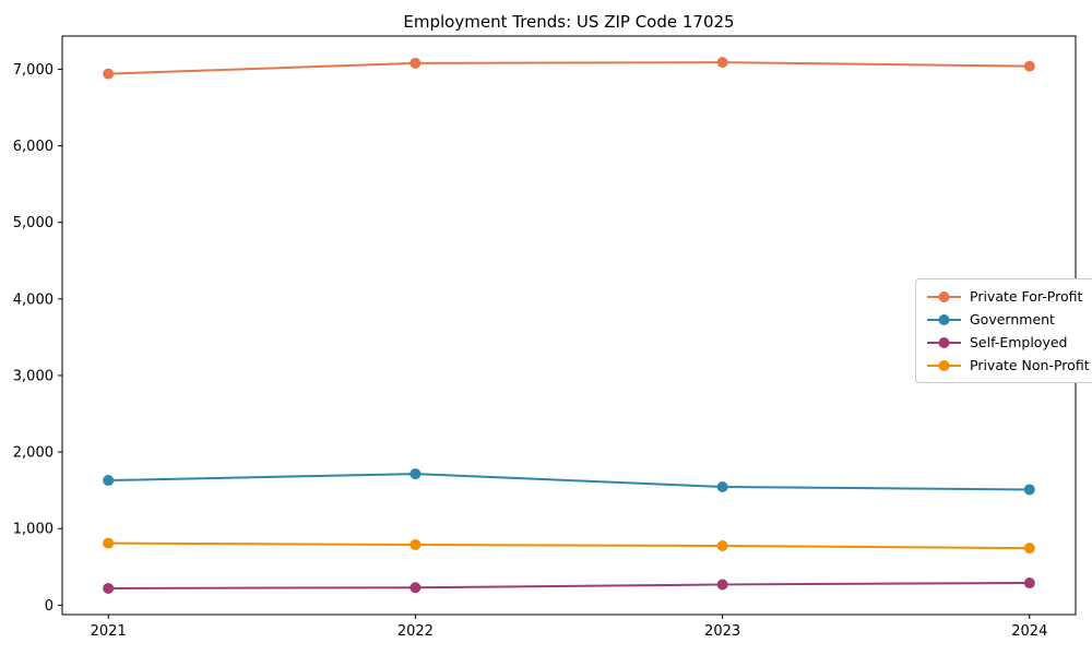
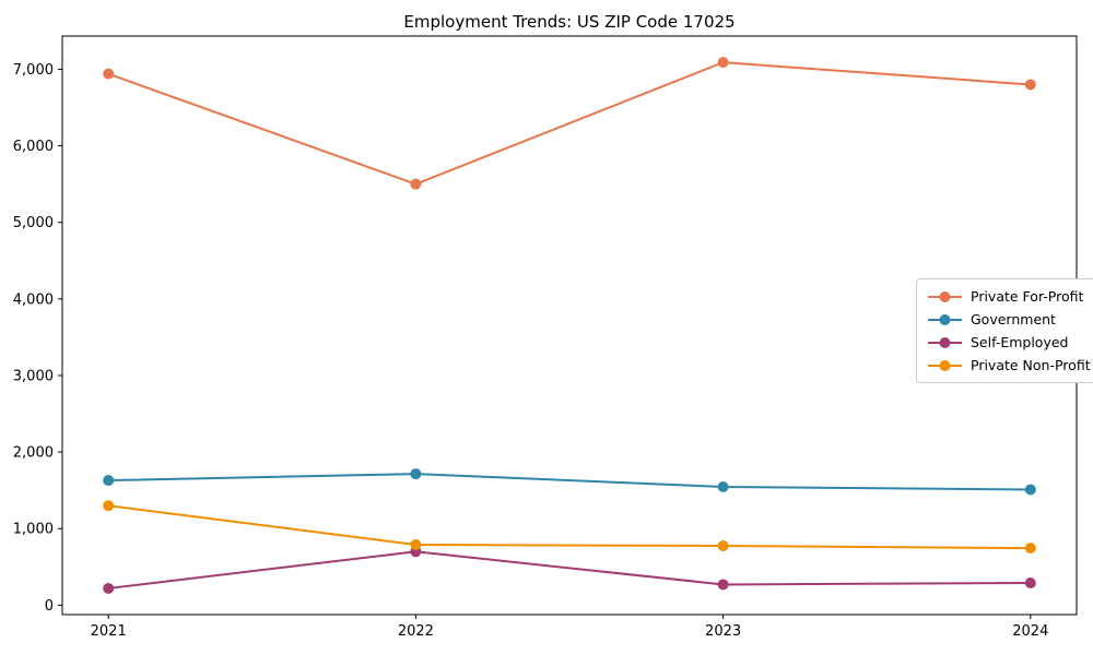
Private Non-Profit/2021: 800 -> 1300
Private For-Profit/2022: 7100 -> 5500
Self-Employed/2022: 200 -> 700
Private For-Profit/2024: 7000 -> 6800
